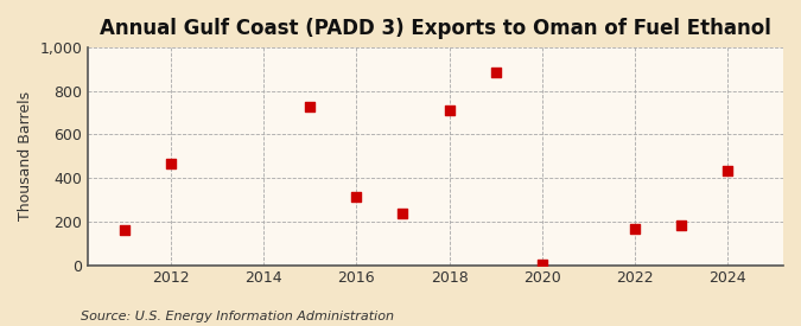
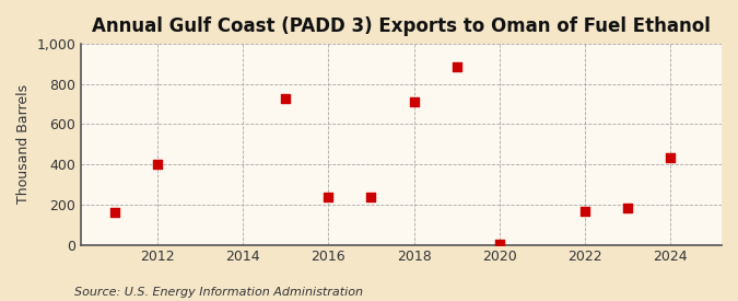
2012: 460 -> 400
2016: 320 -> 240
